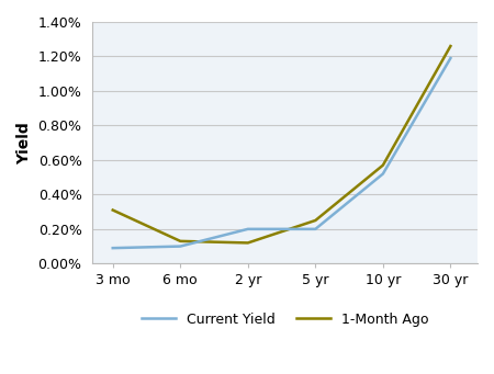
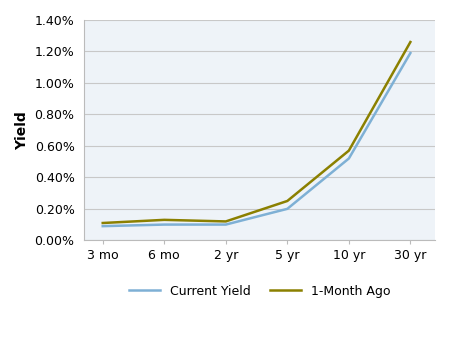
1-Month Ago/3 mo: 0.31% -> 0.11%
Current Yield/2 yr: 0.20% -> 0.10%
